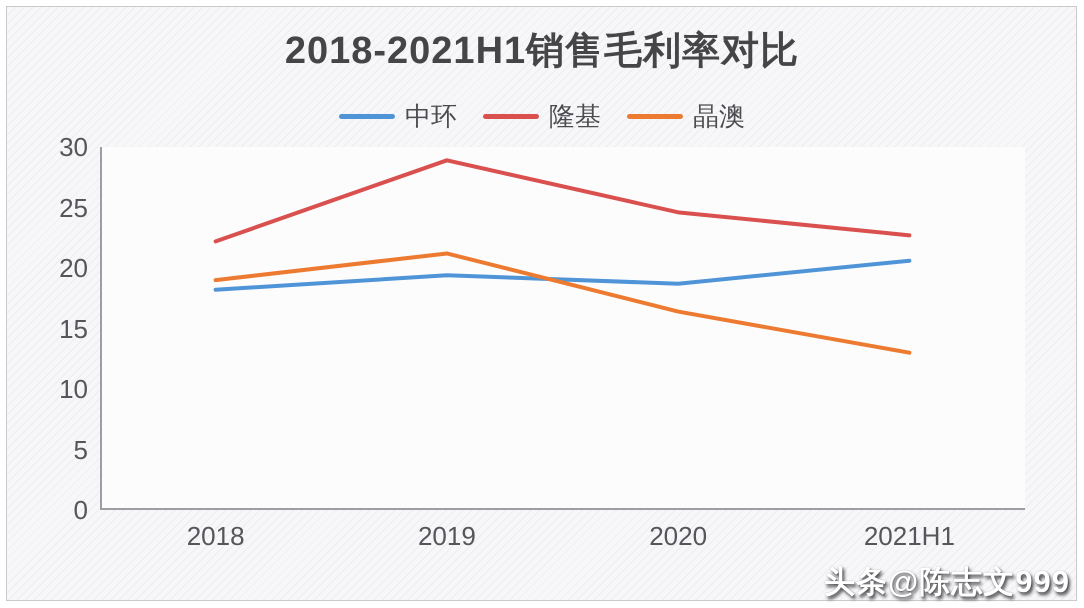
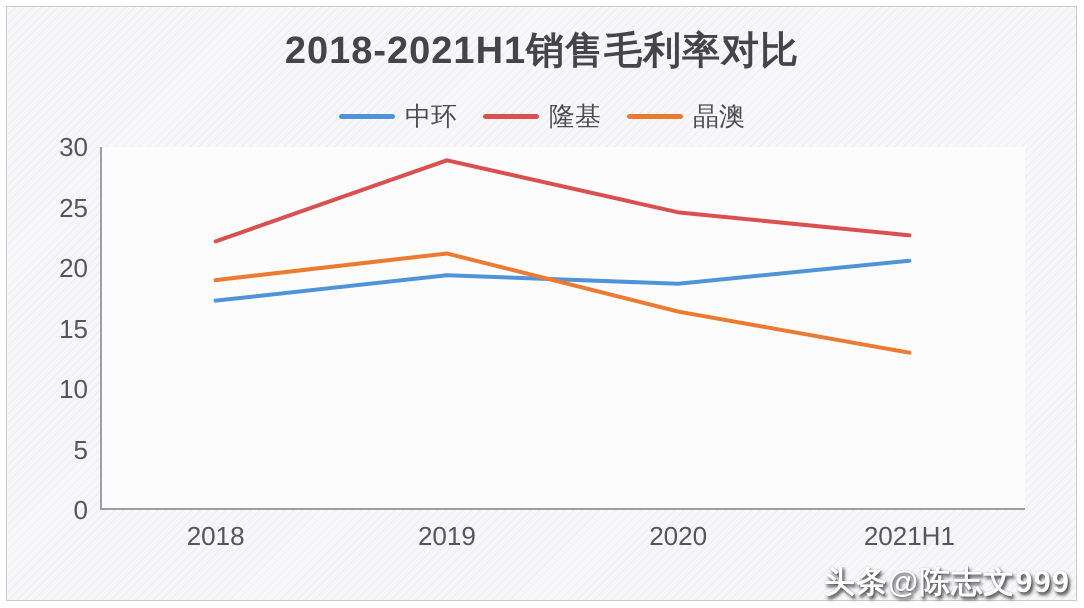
中环/2018: 18.2 -> 17.3
